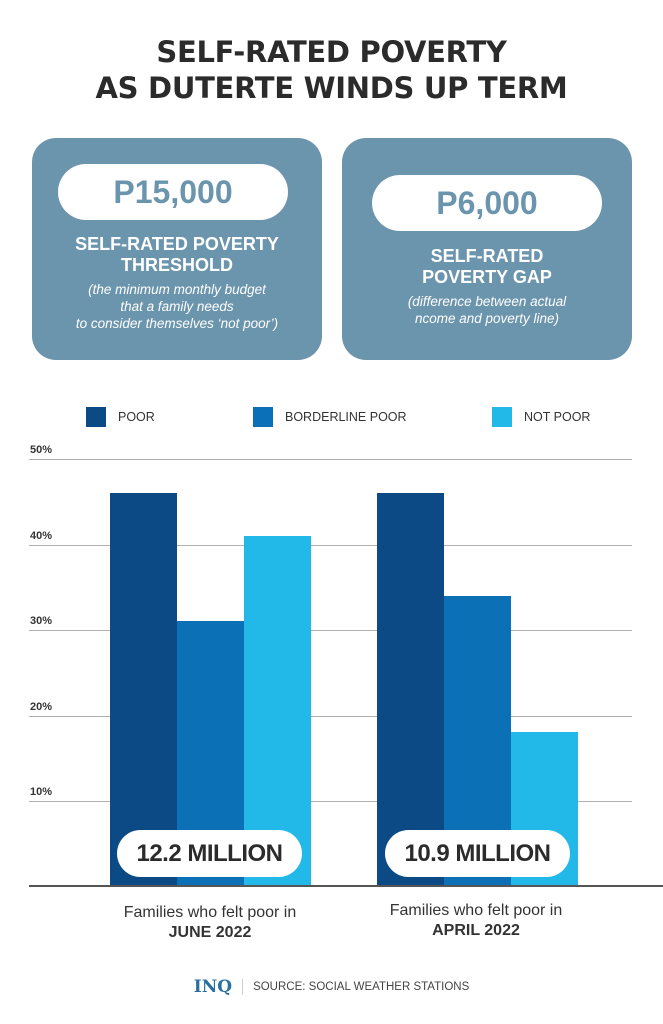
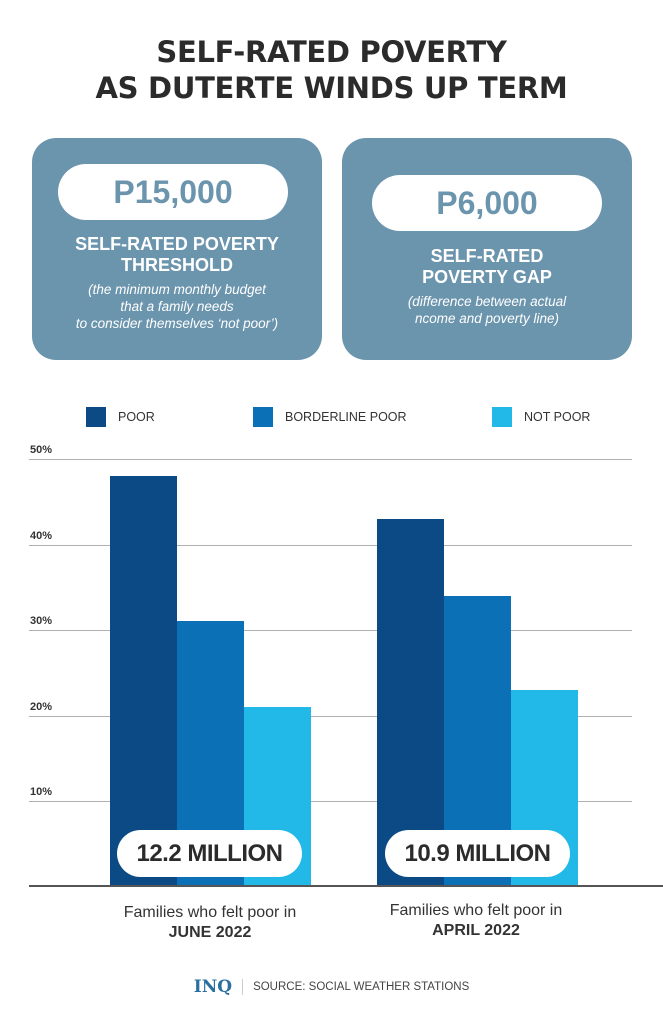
POOR/JUNE 2022: 46% -> 48%
NOT POOR/JUNE 2022: 41% -> 21%
POOR/APRIL 2022: 46% -> 43%
NOT POOR/APRIL 2022: 18% -> 23%
